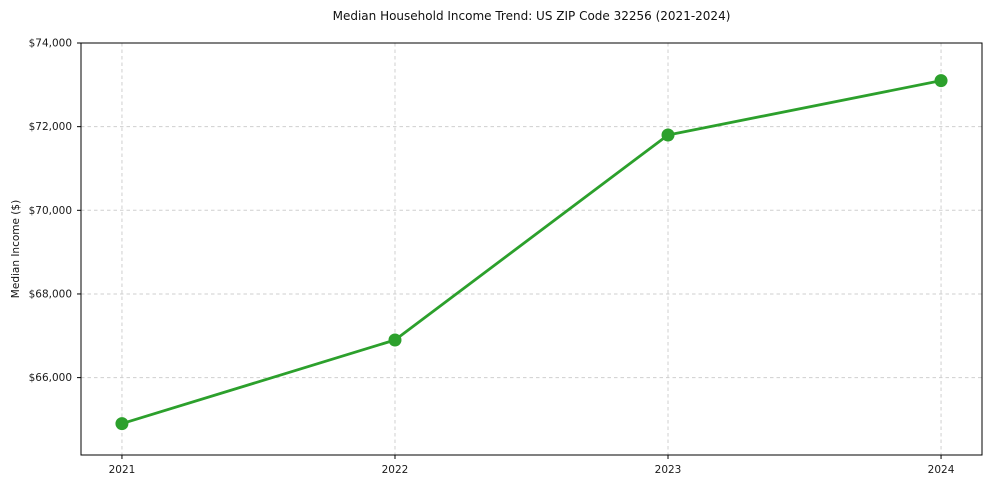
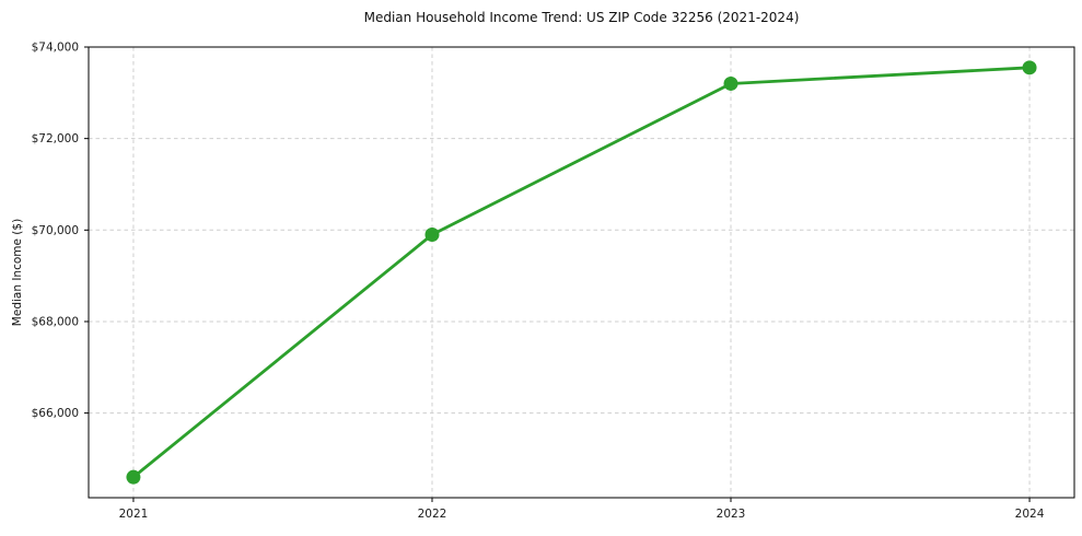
2021: $64900 -> $64600
2022: $66900 -> $69900
2023: $71800 -> $73200
2024: $73100 -> $73600
